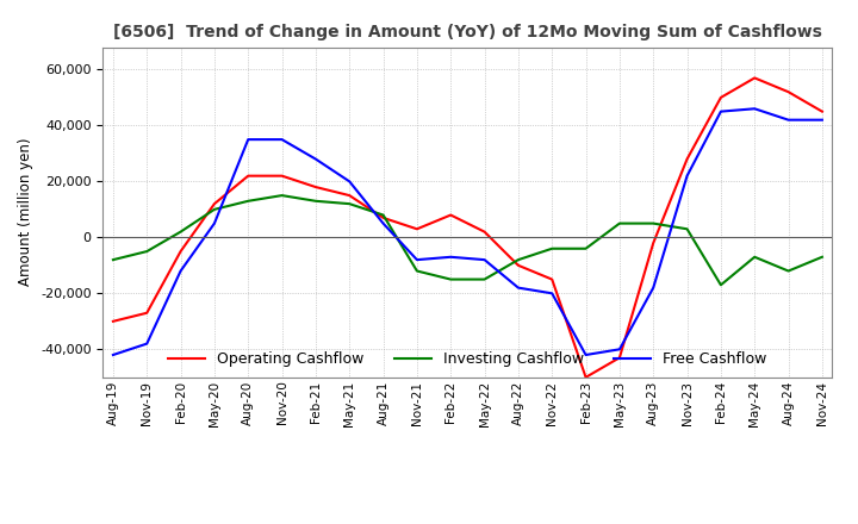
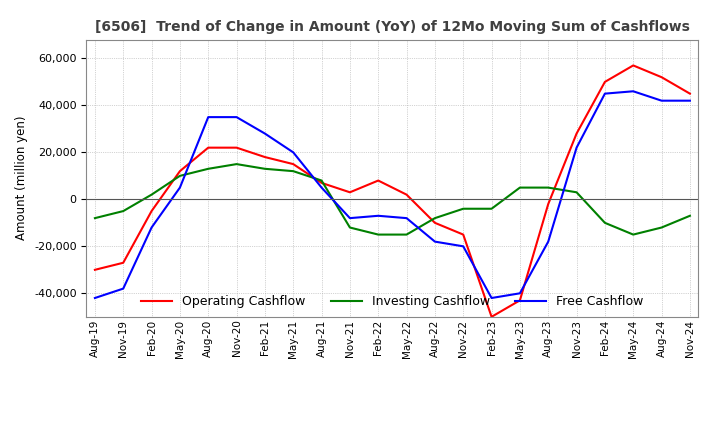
Investing Cashflow/Feb-24: -17,000 -> -10,000
Investing Cashflow/May-24: -7,000 -> -15,000
